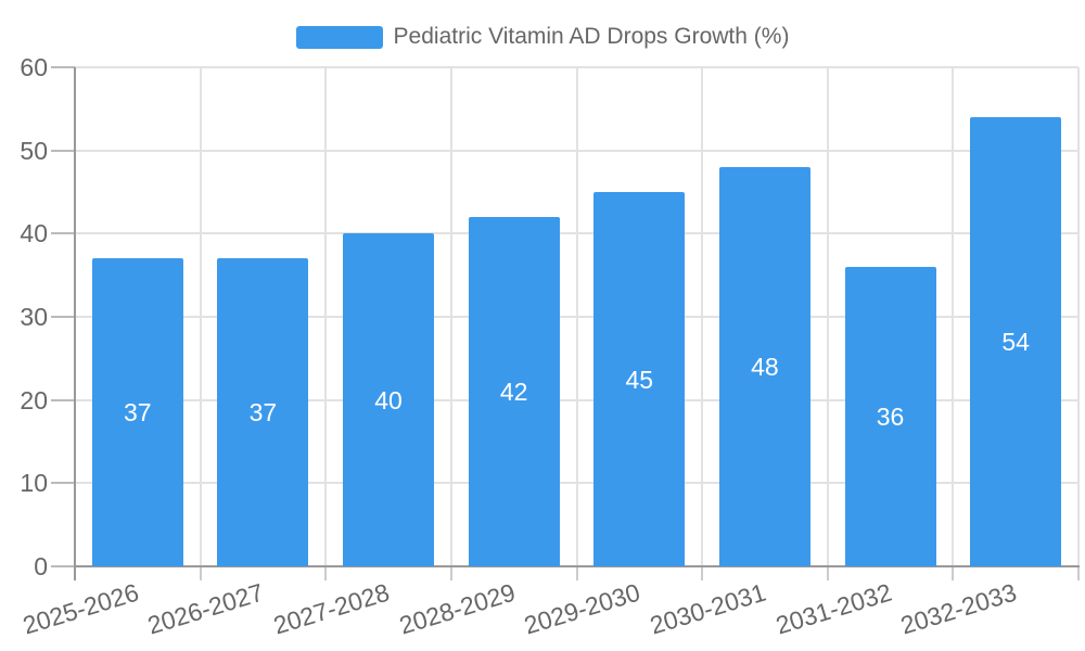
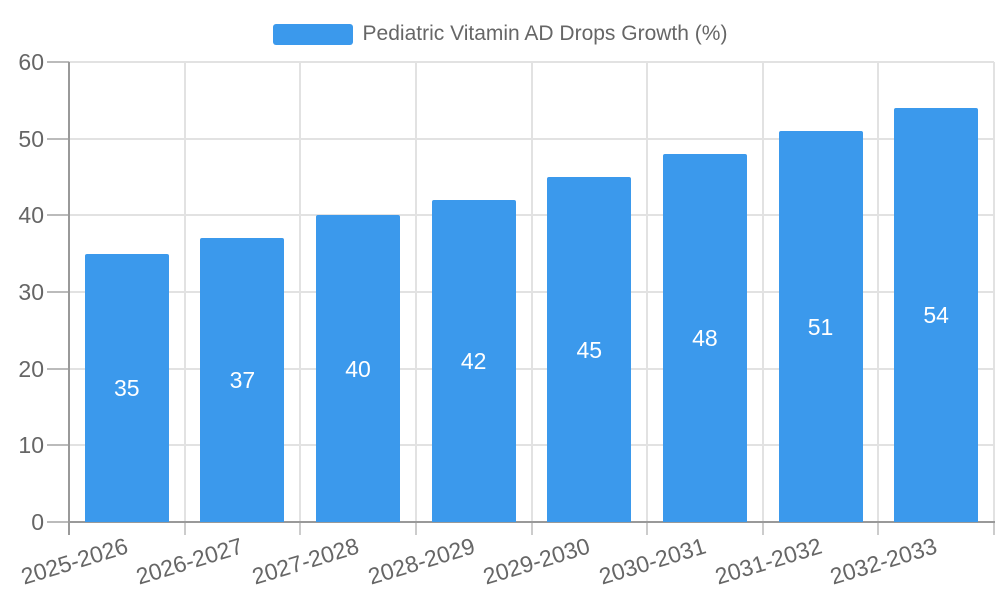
2025-2026: 37 -> 35
2031-2032: 36 -> 51
